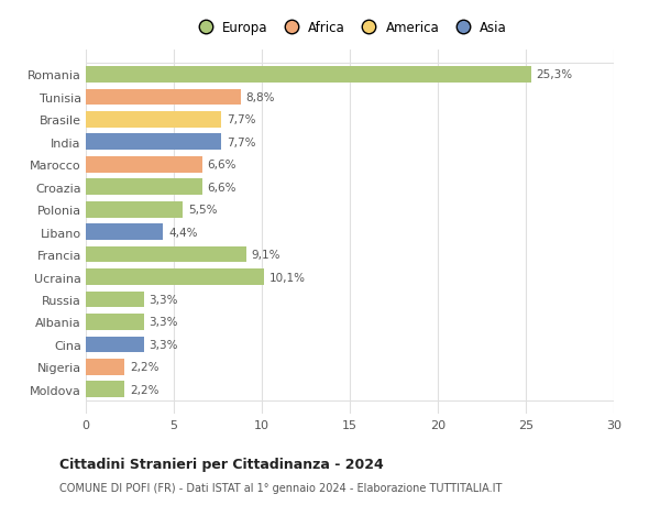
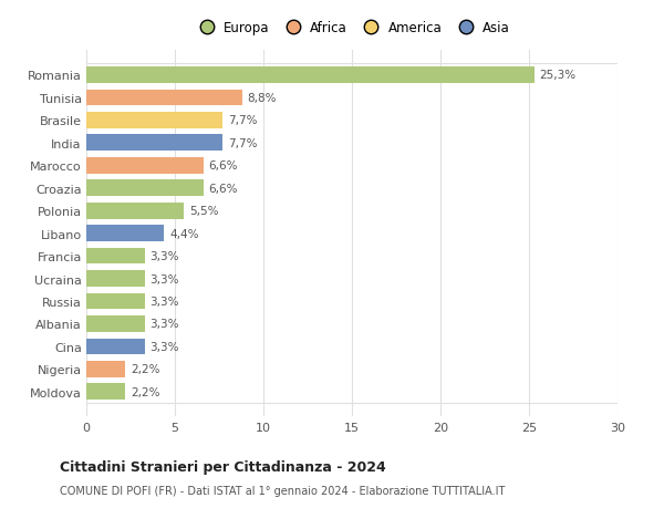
Francia: 9,1% -> 3,3%
Ucraina: 10,1% -> 3,3%
